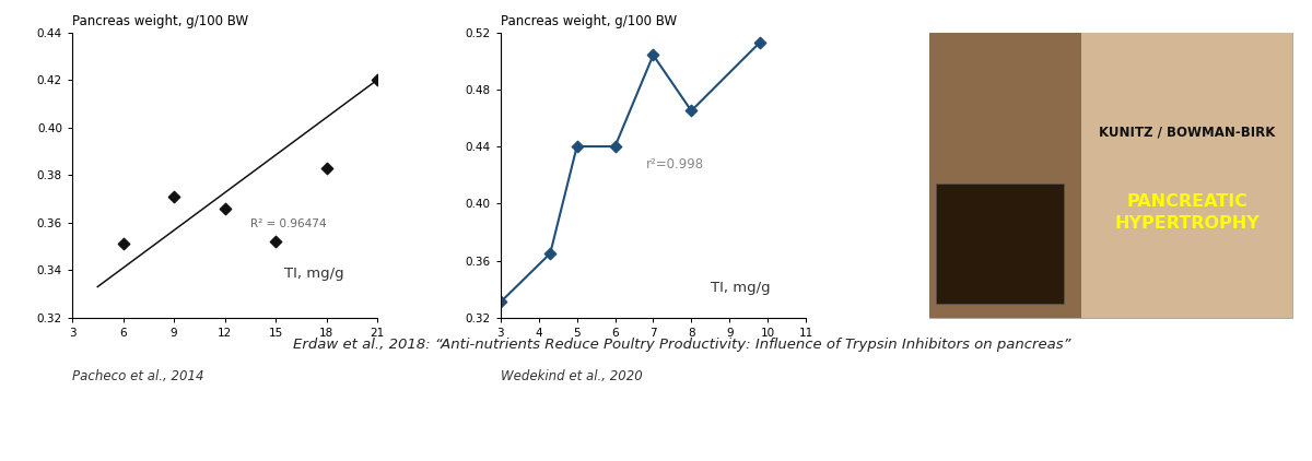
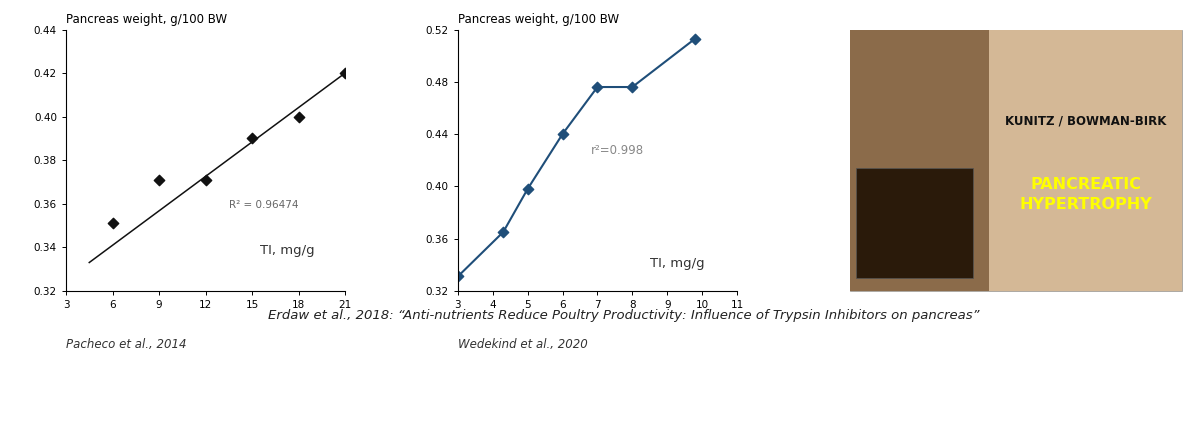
12: 0.366 -> 0.371
15: 0.352 -> 0.390
18: 0.383 -> 0.400
5: 0.440 -> 0.398
7: 0.504 -> 0.476
8: 0.465 -> 0.476
